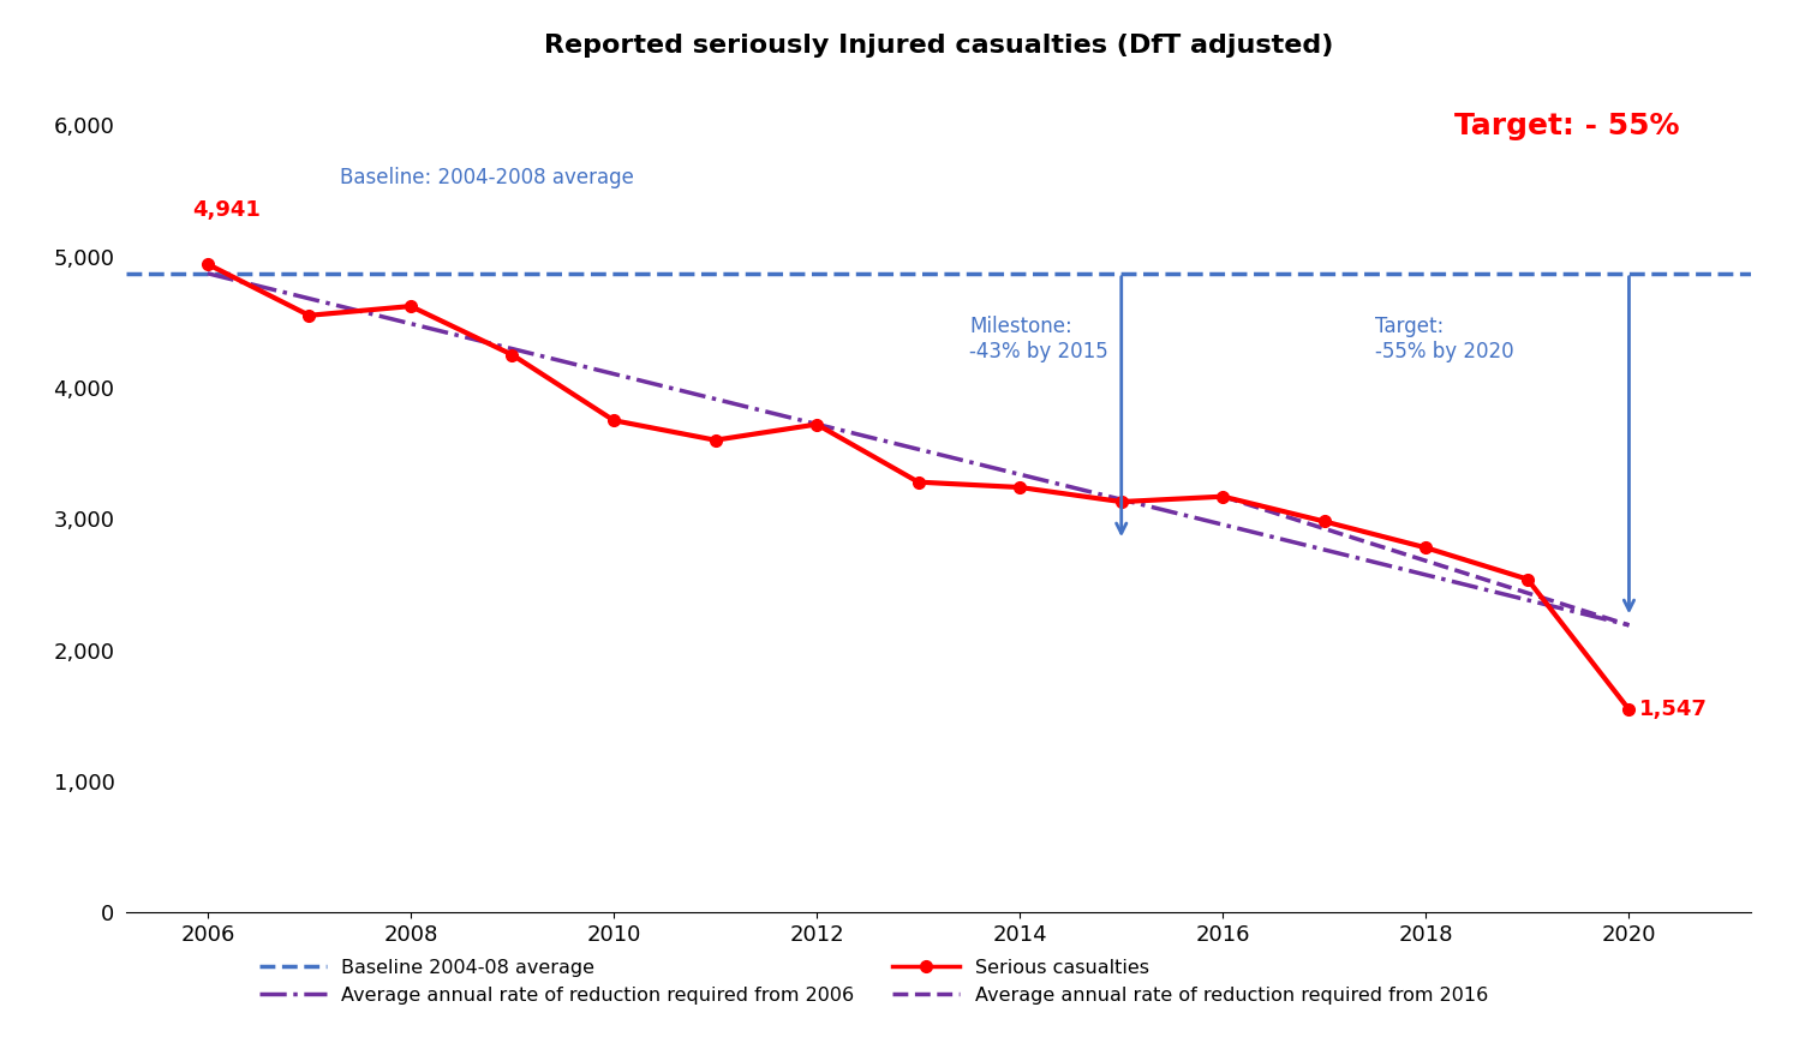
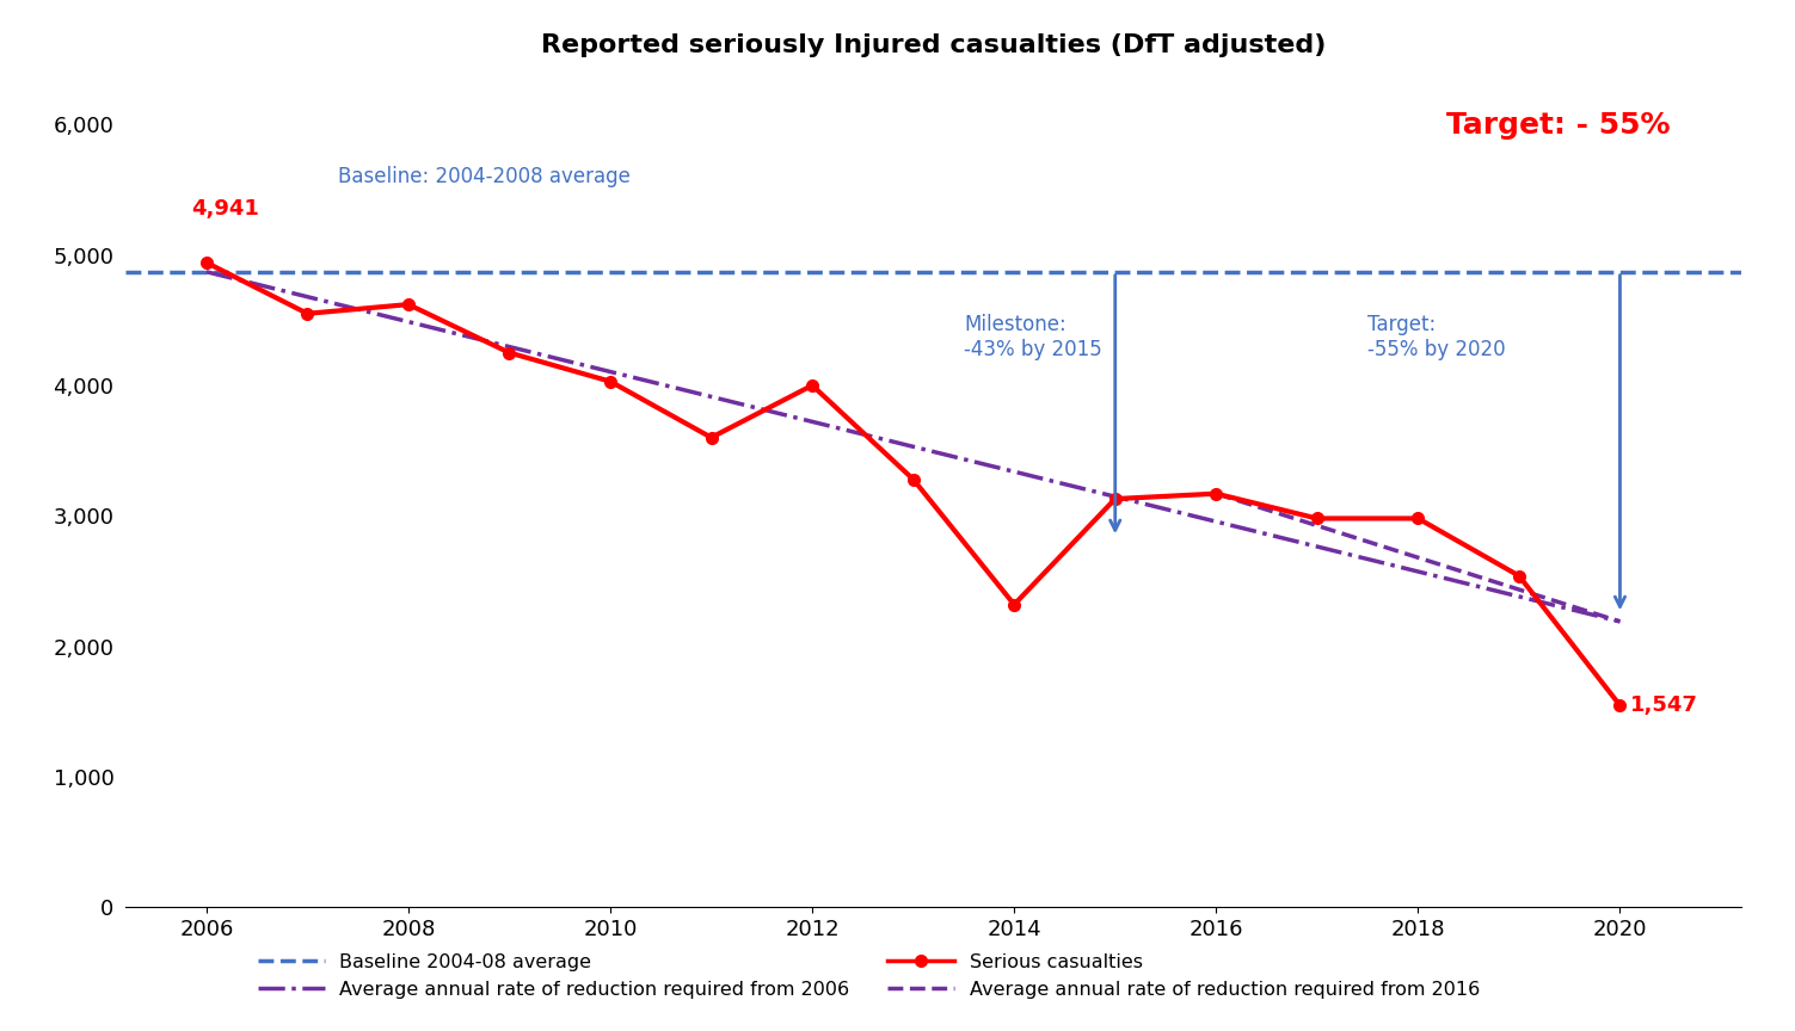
2010: 3,750 -> 4,030
2012: 3,720 -> 4,000
2014: 3,240 -> 2,320
2018: 2,780 -> 2,980
